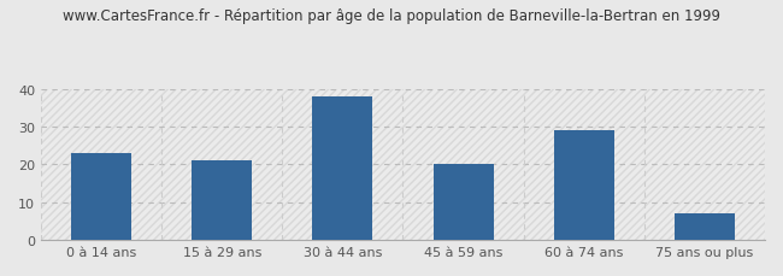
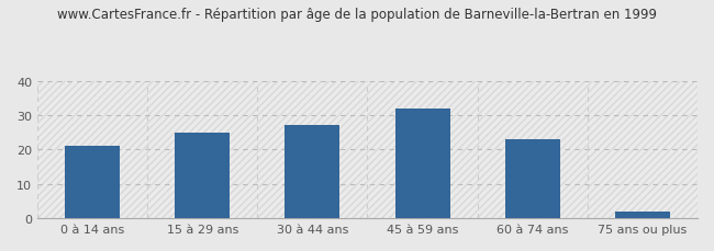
0 à 14 ans: 23 -> 21
15 à 29 ans: 21 -> 25
30 à 44 ans: 38 -> 27
45 à 59 ans: 20 -> 32
60 à 74 ans: 29 -> 23
75 ans ou plus: 7 -> 2
